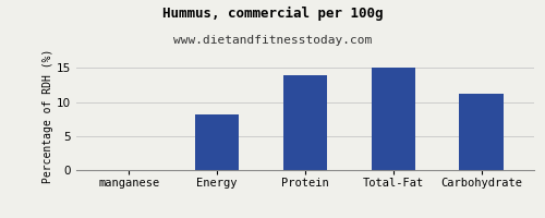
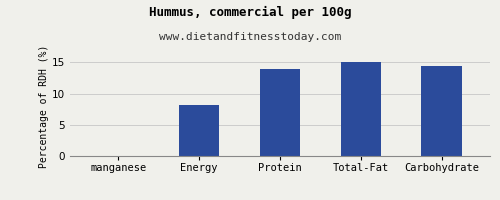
Carbohydrate: 11.2 -> 14.4
